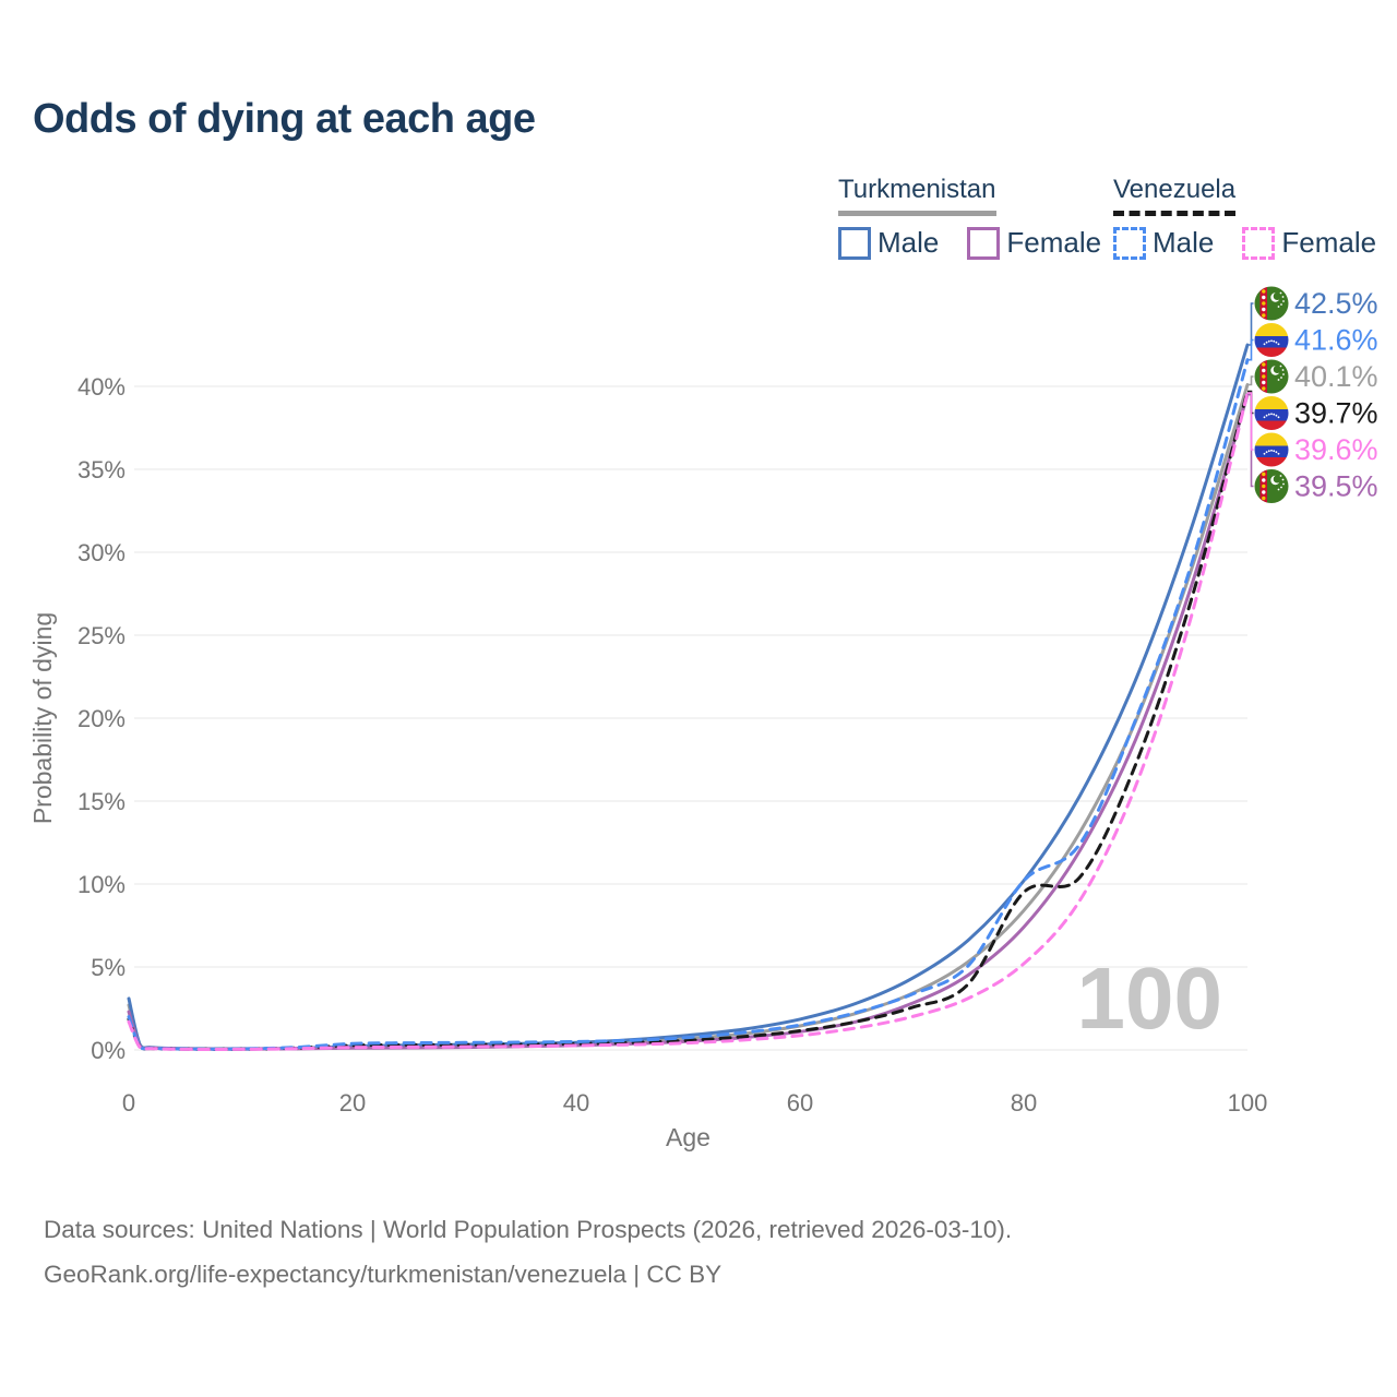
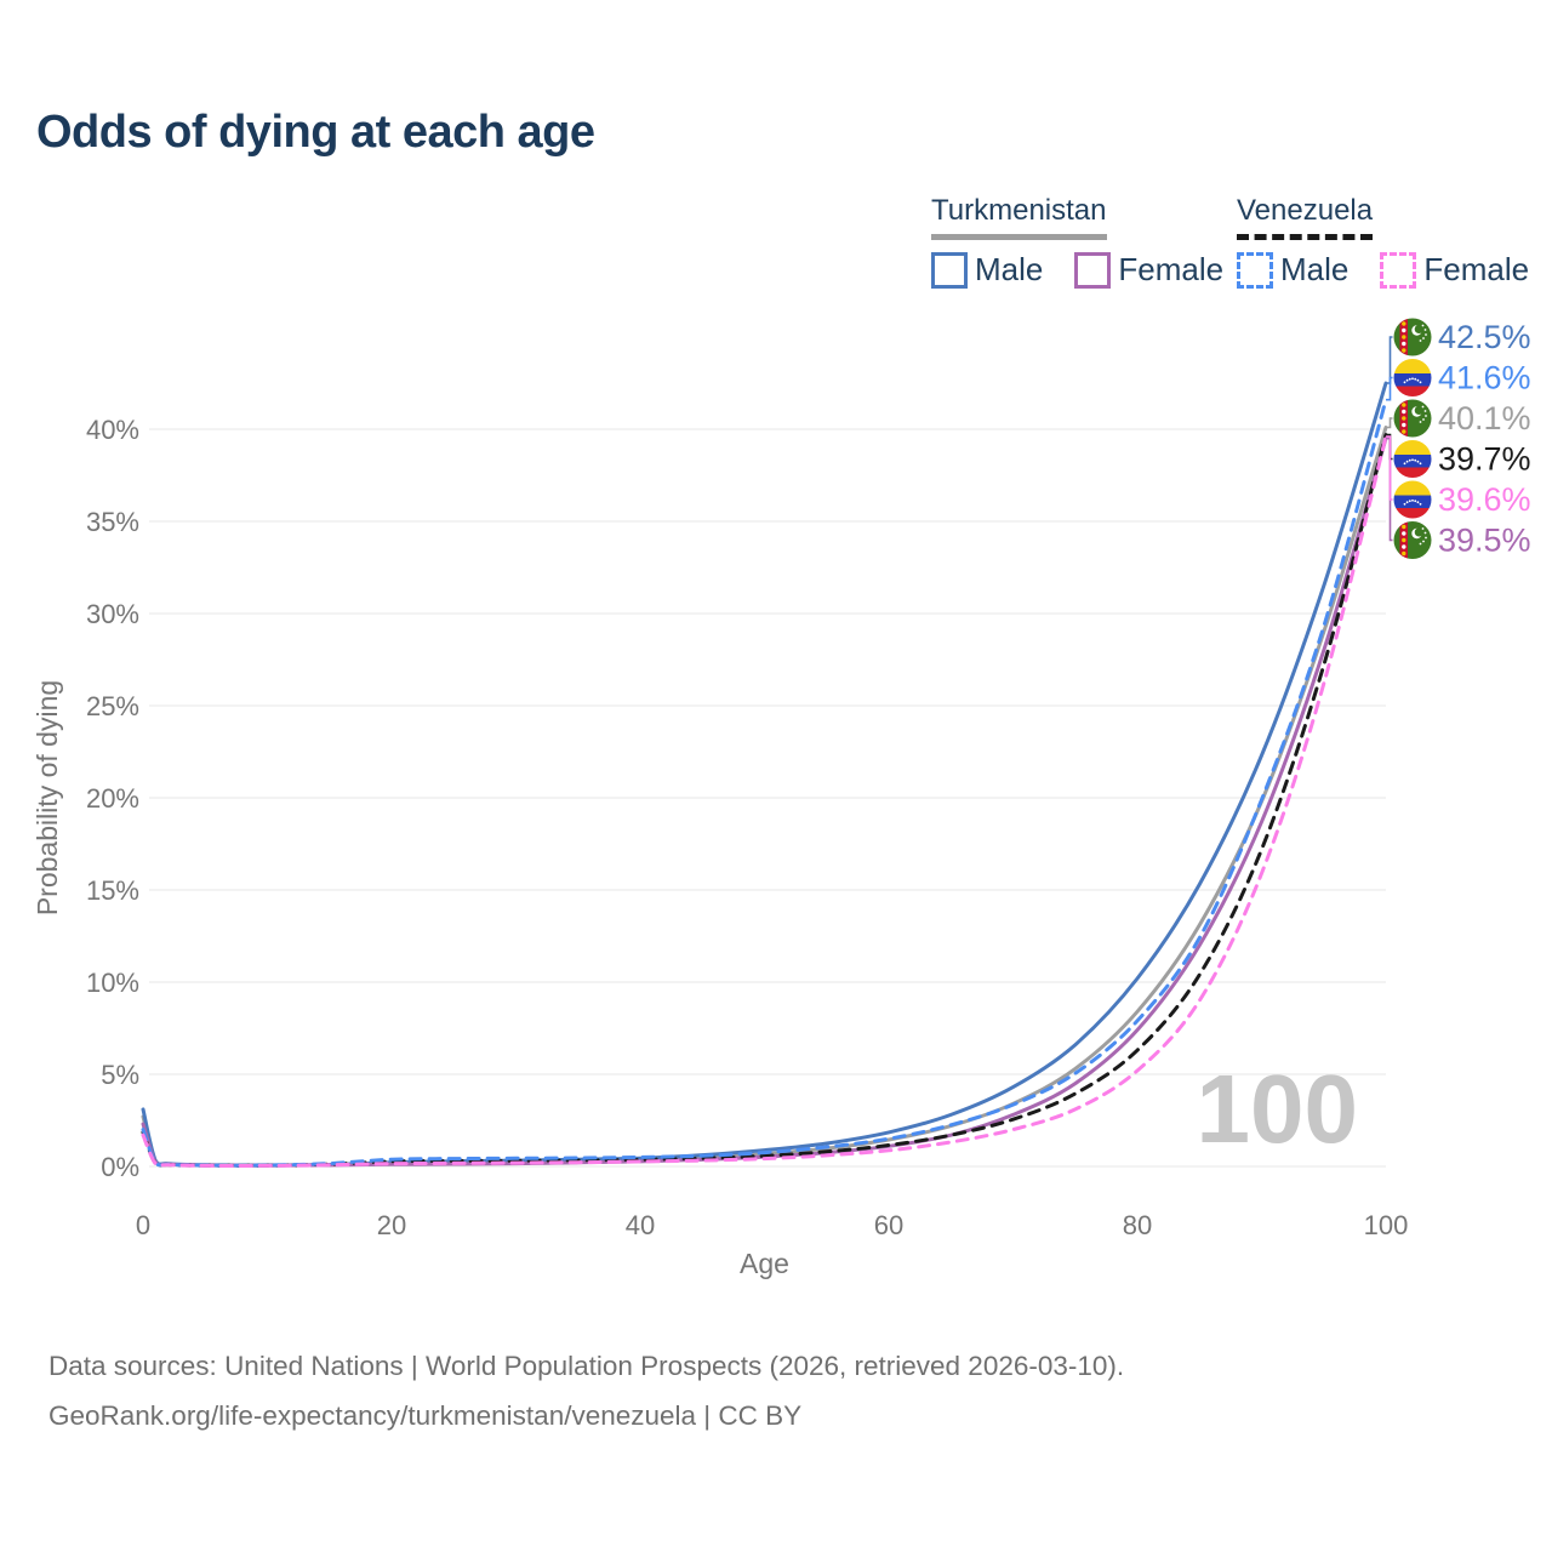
Venezuela/80: 9.5% -> 6.3%
Venezuela Male/80: 10.2% -> 7.9%
